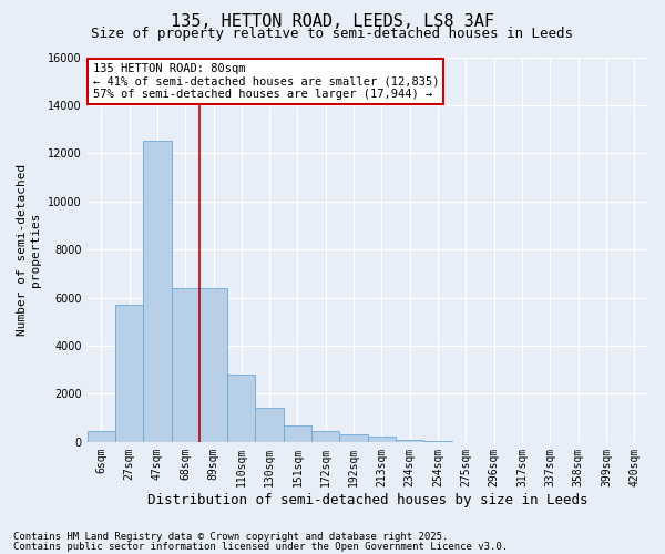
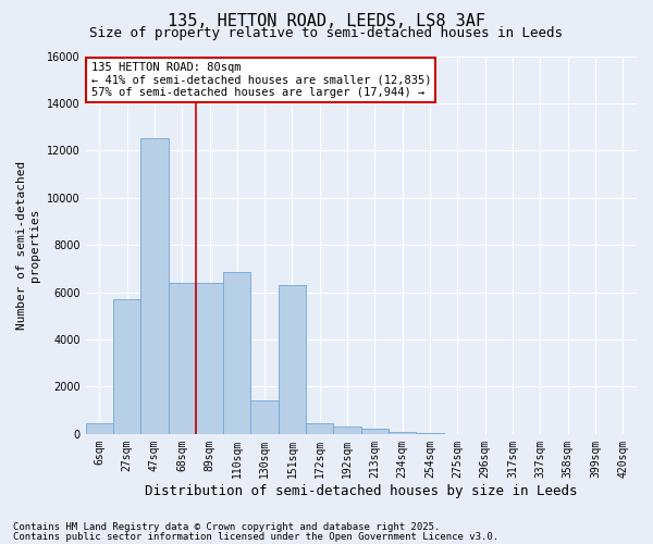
110sqm: 2800 -> 6850
151sqm: 700 -> 6300
